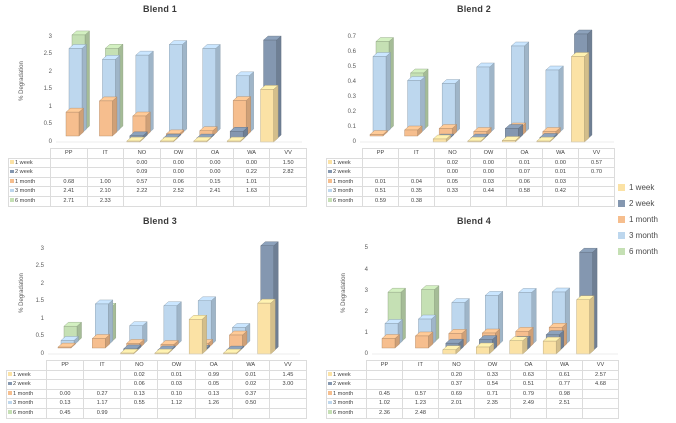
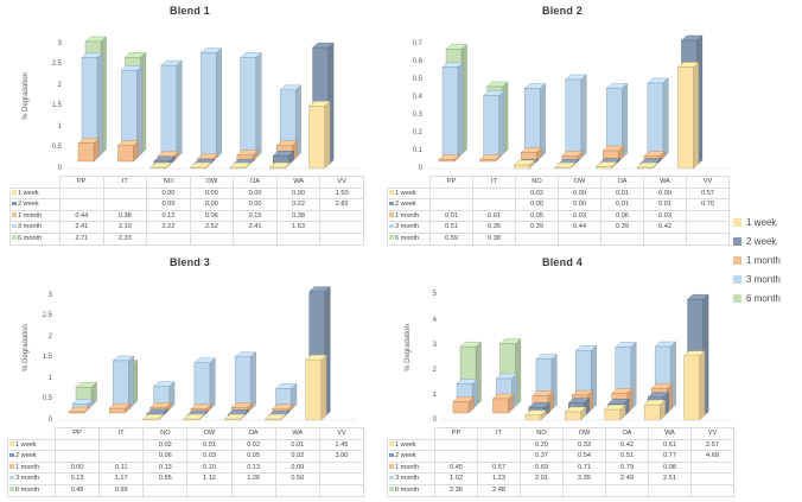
Blend 1/1 month/PP: 0.68 -> 0.44
Blend 1/1 month/IT: 1.00 -> 0.38
Blend 1/1 month/NO: 0.57 -> 0.12
Blend 1/1 month/WA: 1.01 -> 0.38
Blend 2/1 month/IT: 0.04 -> 0.01
Blend 2/3 month/NO: 0.33 -> 0.39
Blend 2/2 week/OA: 0.07 -> 0.01
Blend 2/3 month/OA: 0.58 -> 0.39
Blend 3/1 month/IT: 0.27 -> 0.11
Blend 3/1 week/OA: 0.99 -> 0.02
Blend 3/1 month/WA: 0.37 -> 0.09
Blend 4/1 week/OA: 0.63 -> 0.42
